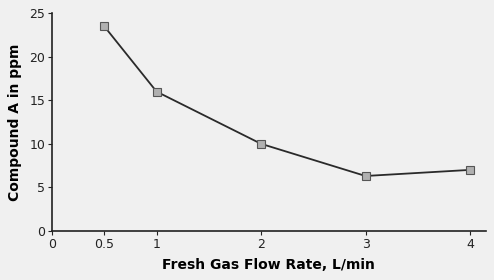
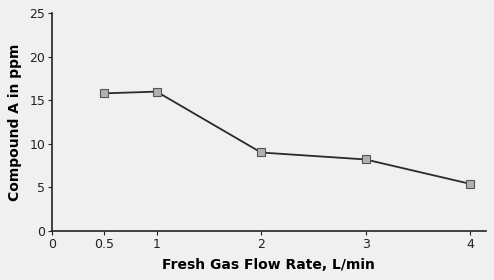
0.5: 23.5 -> 15.8
2: 10.0 -> 9.0
3: 6.3 -> 8.2
4: 7.0 -> 5.4
